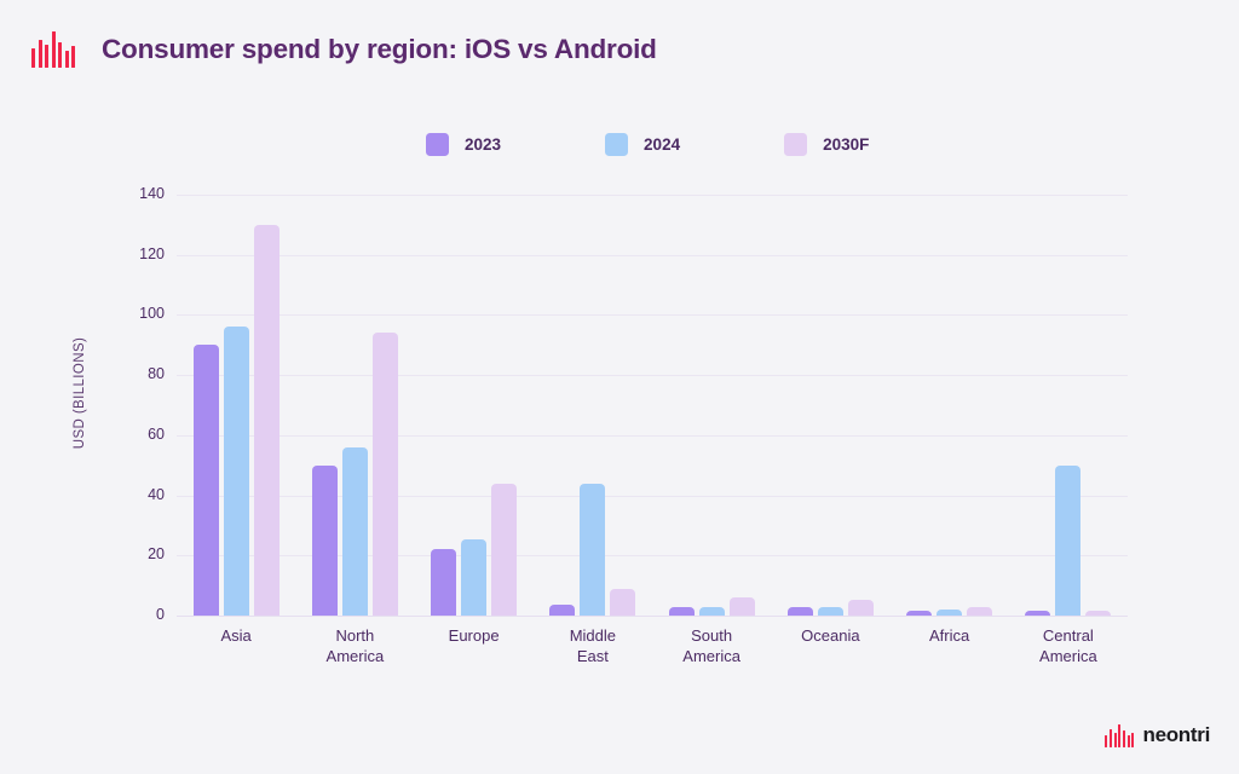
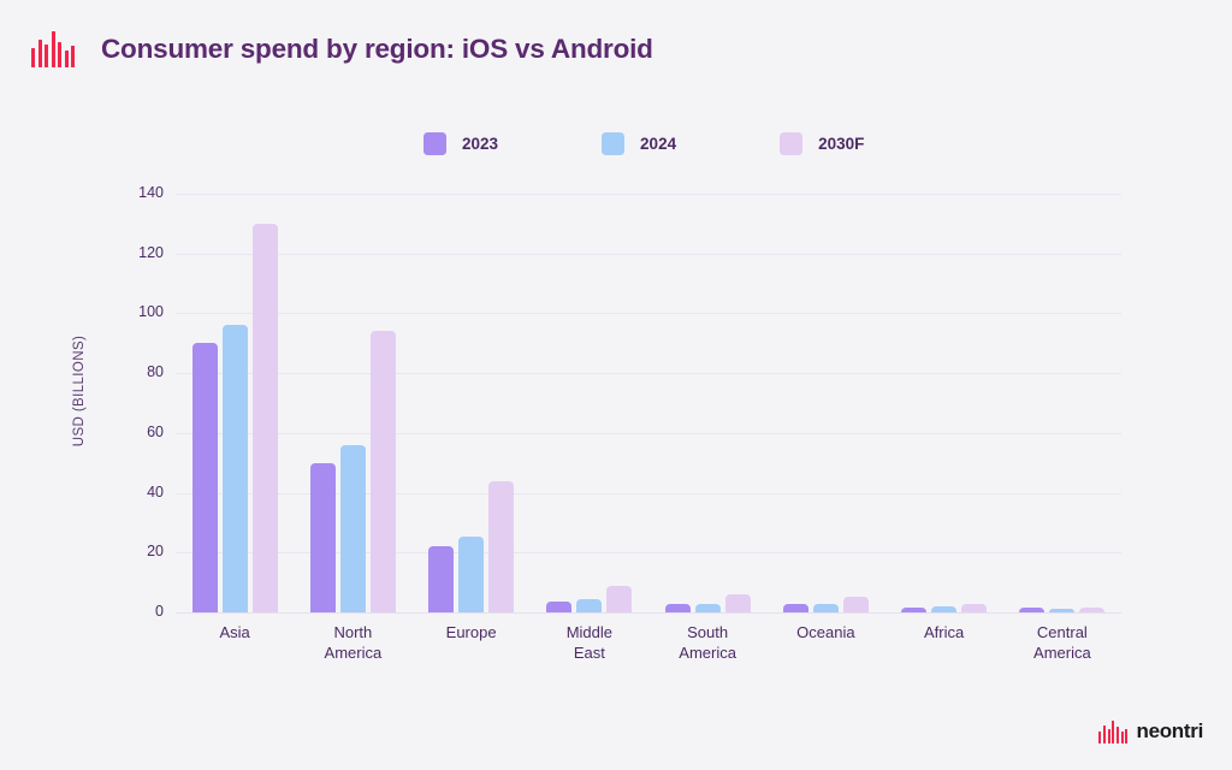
2024/Middle East: 44 -> 4
2024/Central America: 50 -> 1
